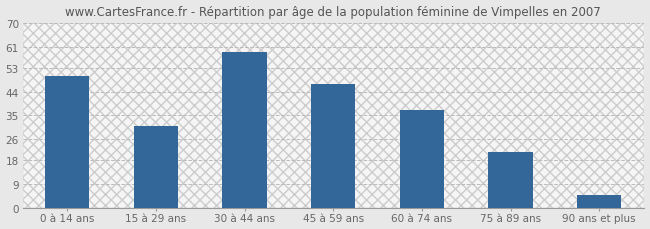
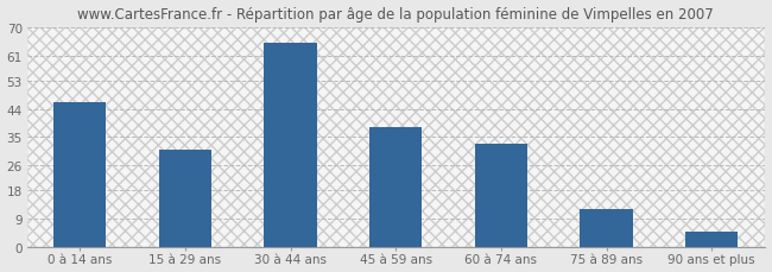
0 à 14 ans: 50 -> 46
30 à 44 ans: 59 -> 65
45 à 59 ans: 47 -> 38
60 à 74 ans: 37 -> 33
75 à 89 ans: 21 -> 12
